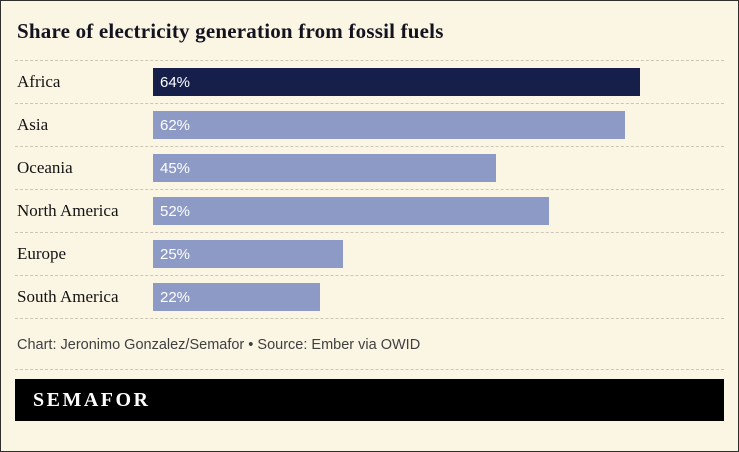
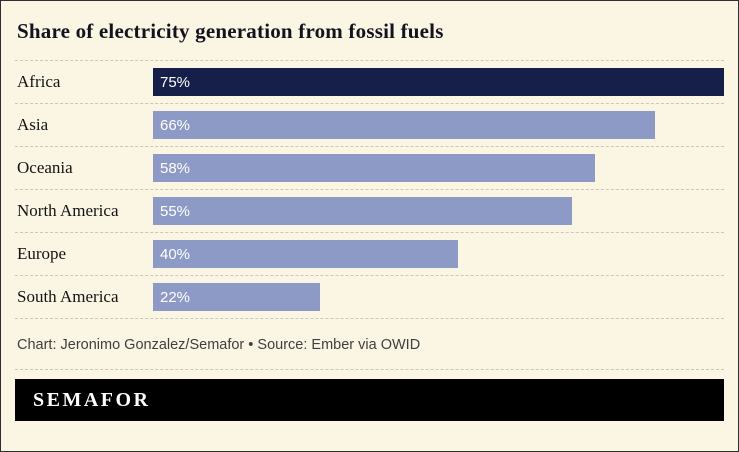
Africa: 64% -> 75%
Asia: 62% -> 66%
Oceania: 45% -> 58%
North America: 52% -> 55%
Europe: 25% -> 40%
